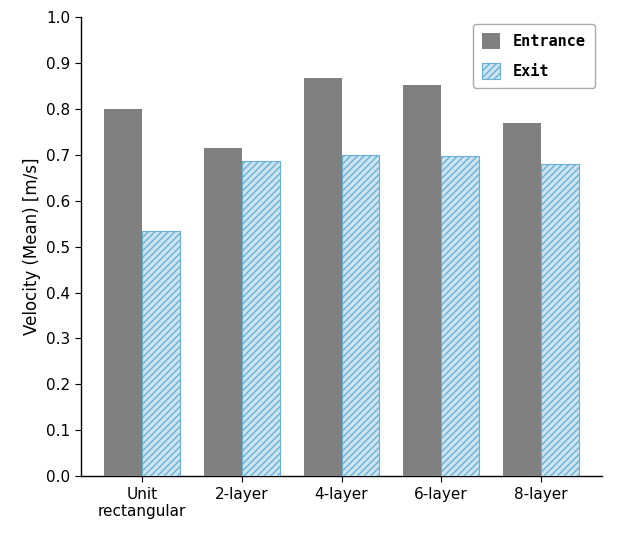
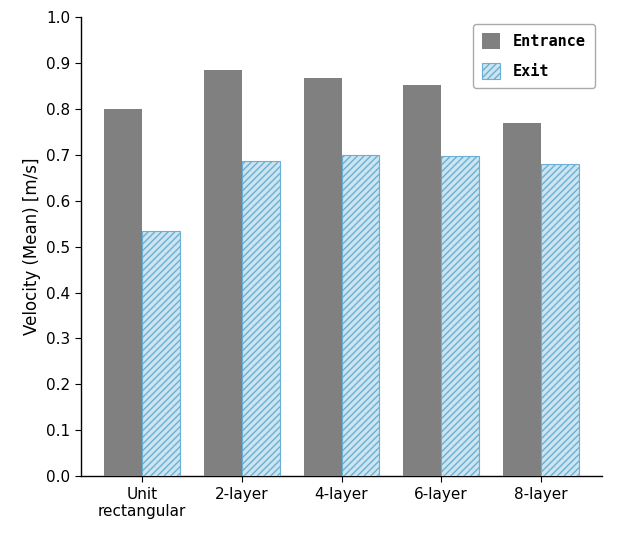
Entrance/2-layer: 0.715 -> 0.884
